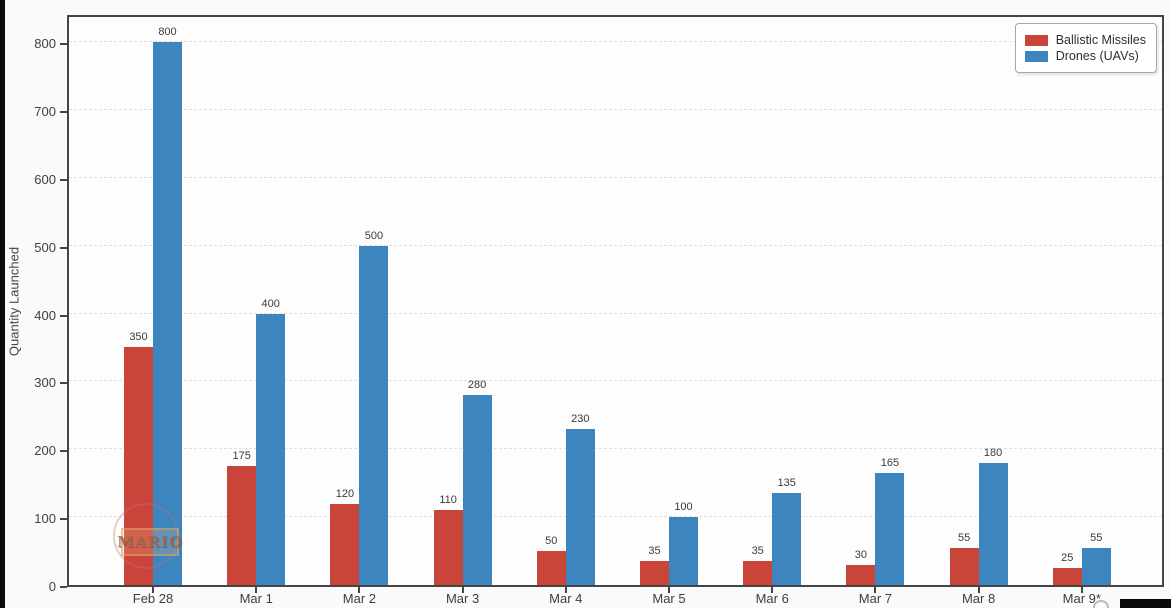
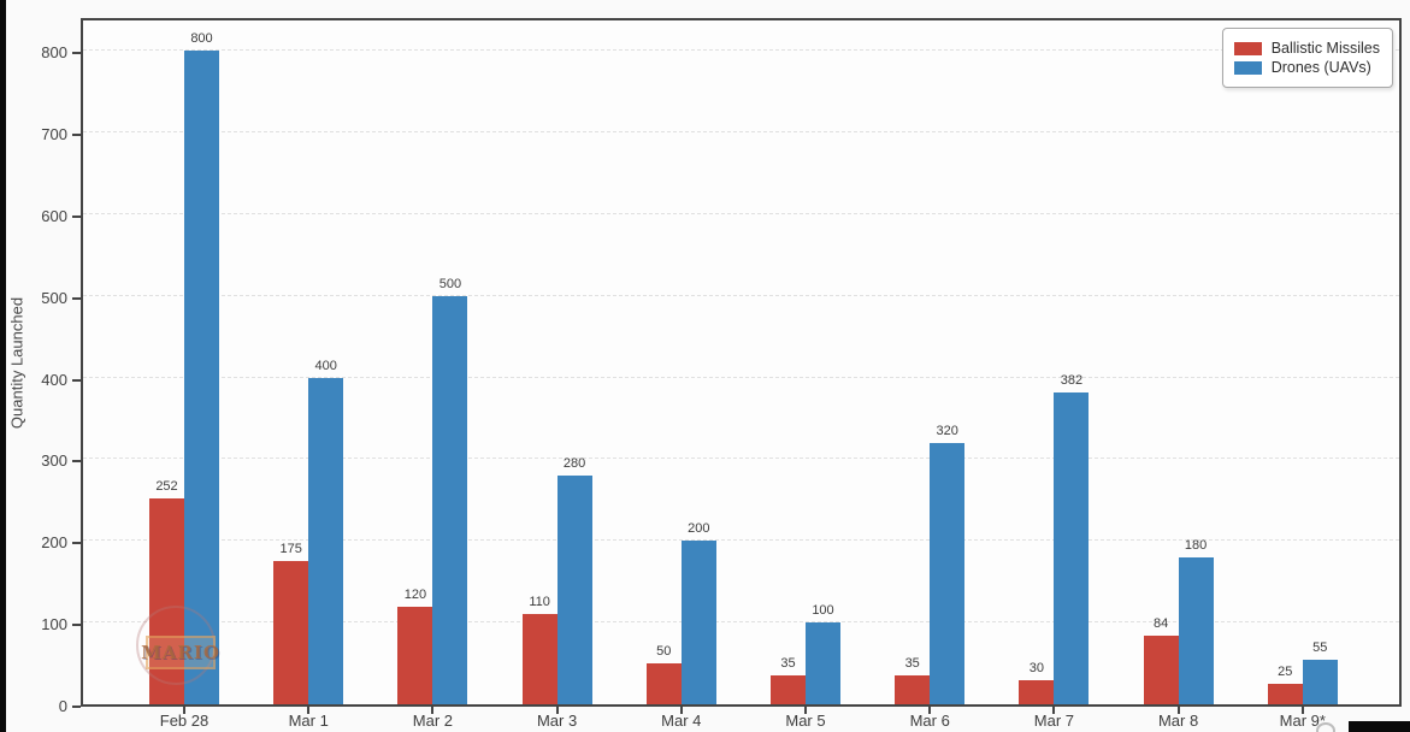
Ballistic Missiles/Feb 28: 350 -> 252
Drones (UAVs)/Mar 4: 230 -> 200
Drones (UAVs)/Mar 6: 135 -> 320
Drones (UAVs)/Mar 7: 165 -> 382
Ballistic Missiles/Mar 8: 55 -> 84
